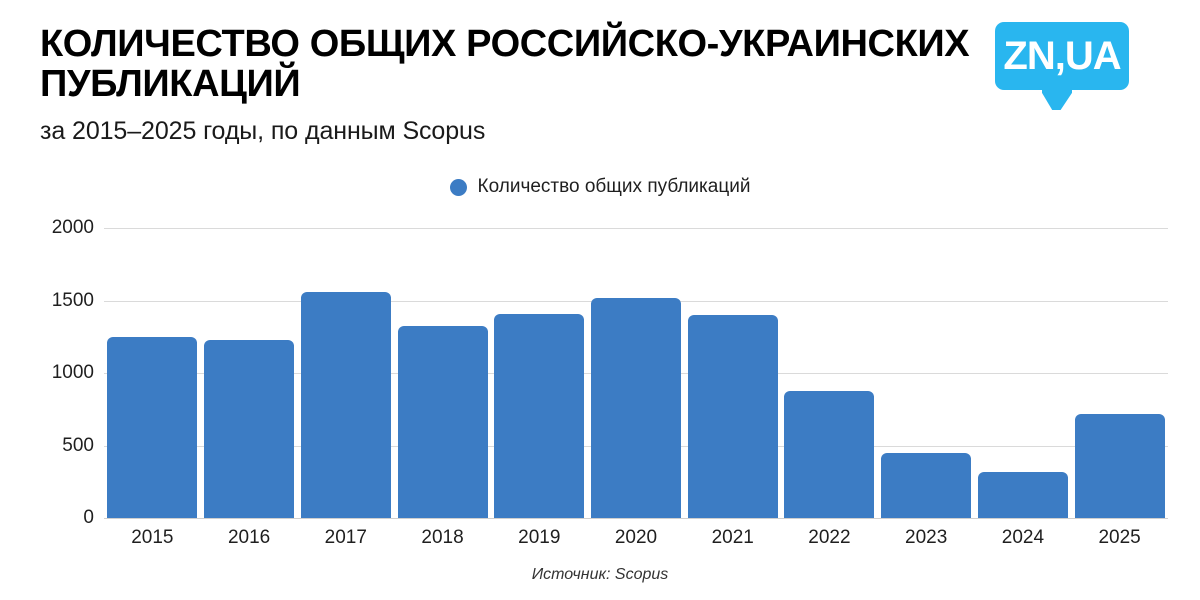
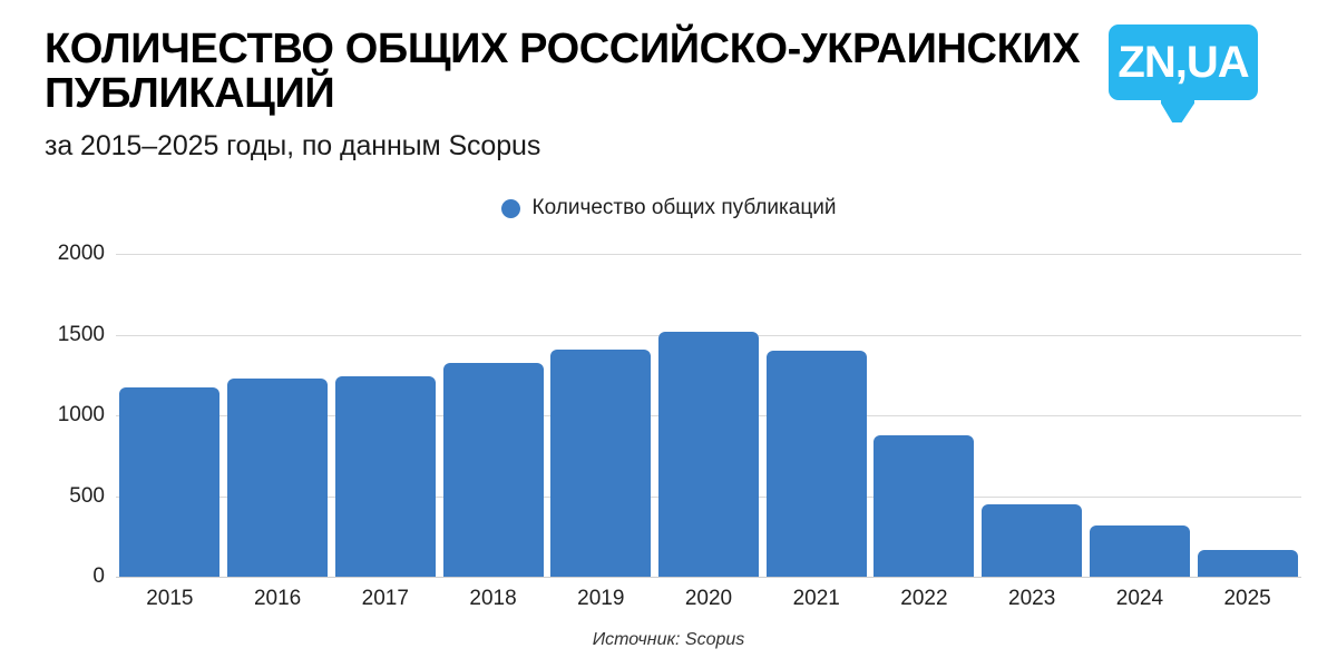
2015: 1250 -> 1170
2017: 1560 -> 1240
2025: 720 -> 160
